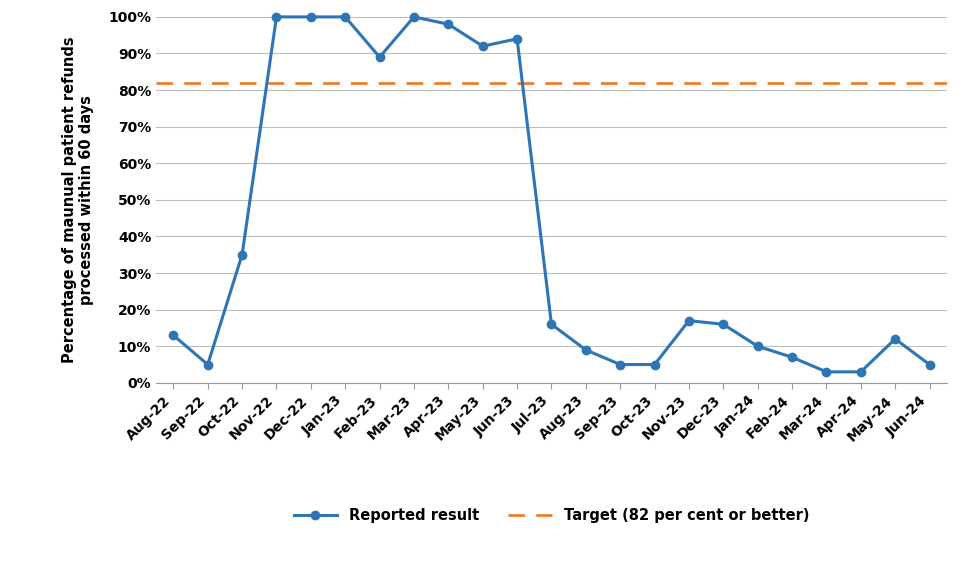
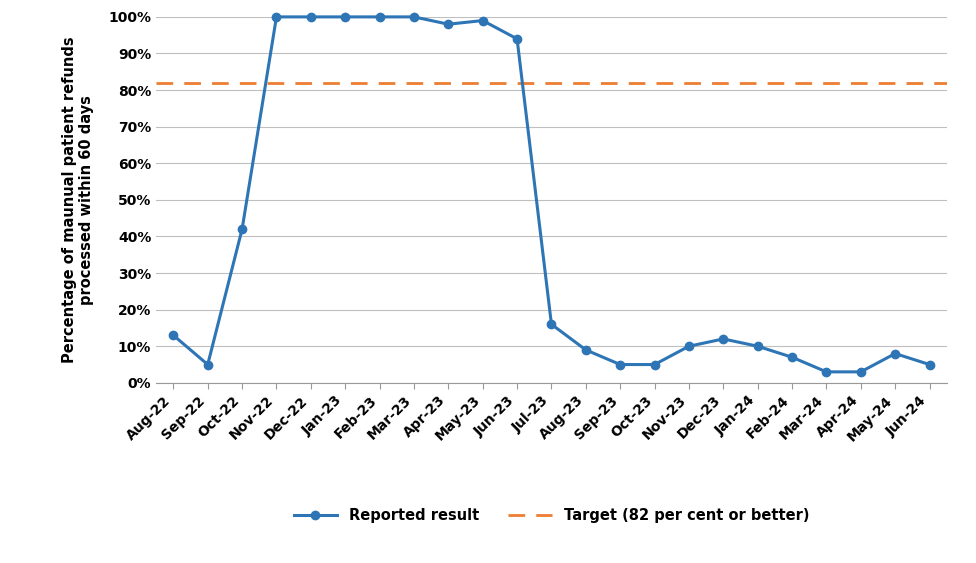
Oct-22: 35% -> 42%
Feb-23: 89% -> 100%
May-23: 92% -> 99%
Nov-23: 17% -> 10%
Dec-23: 16% -> 12%
May-24: 12% -> 8%
